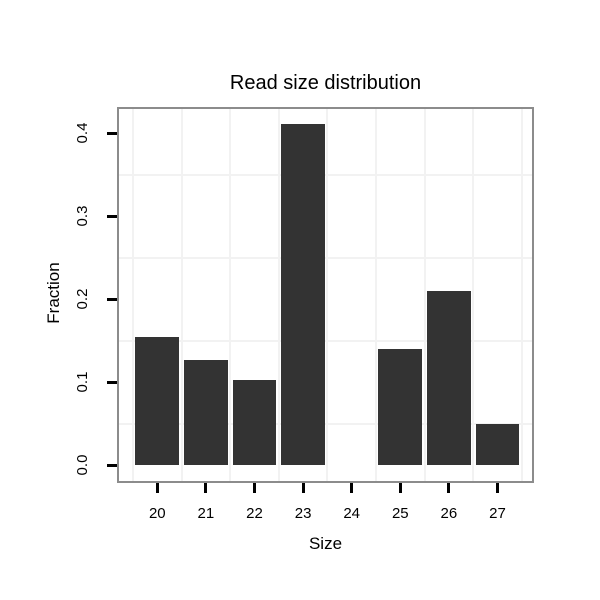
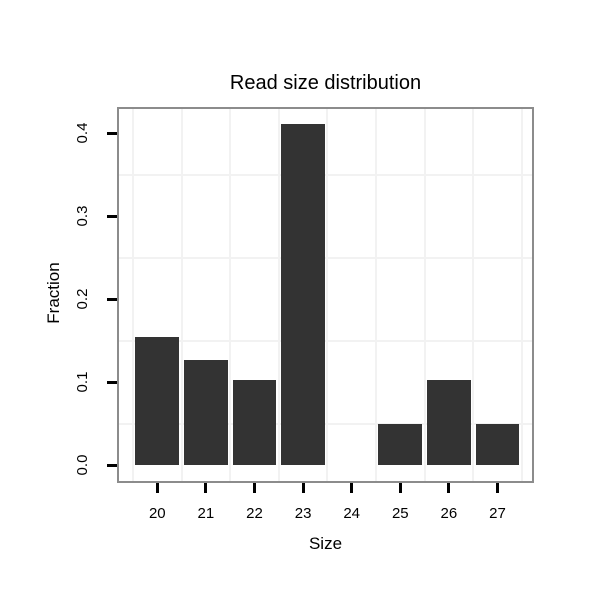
25: 0.14 -> 0.05
26: 0.21 -> 0.10
